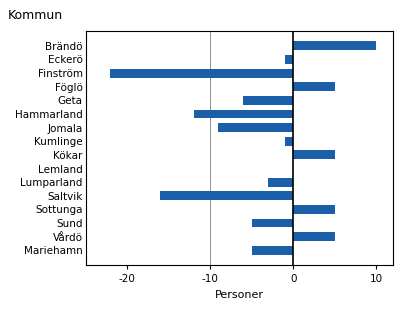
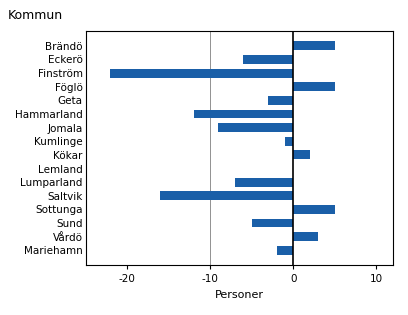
Brändö: 10 -> 5
Eckerö: -1 -> -6
Geta: -6 -> -3
Kökar: 5 -> 2
Lumparland: -3 -> -7
Vårdö: 5 -> 3
Mariehamn: -5 -> -2
